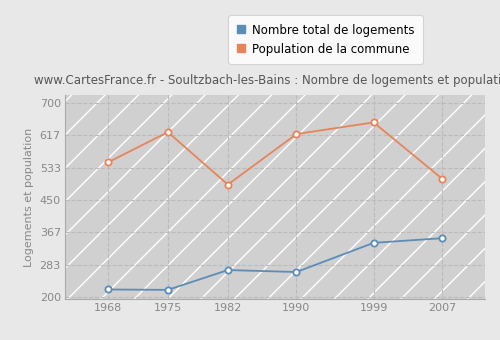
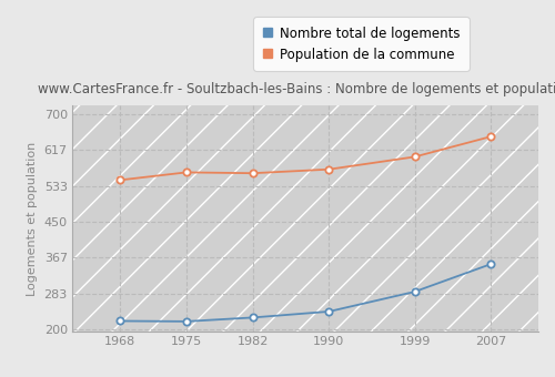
Population de la commune/1975: 625 -> 565
Nombre total de logements/1982: 270 -> 228
Population de la commune/1982: 490 -> 563
Nombre total de logements/1990: 265 -> 242
Population de la commune/1990: 620 -> 572
Nombre total de logements/1999: 340 -> 288
Population de la commune/1999: 650 -> 601
Population de la commune/2007: 505 -> 648
